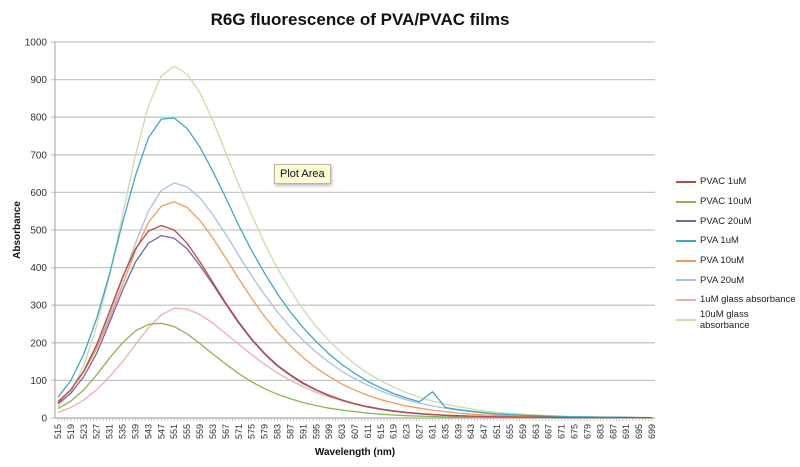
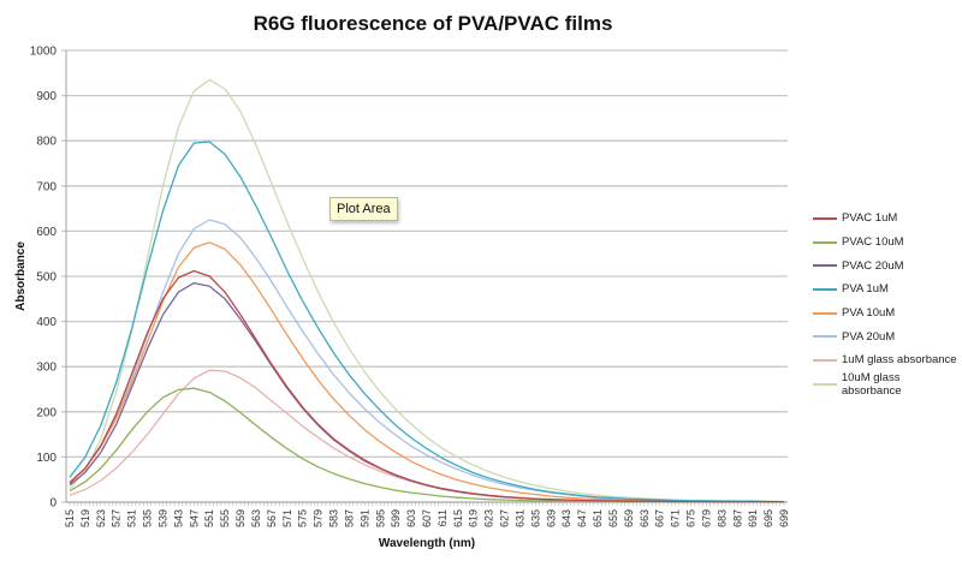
PVA 1uM/631: 70 -> 40
